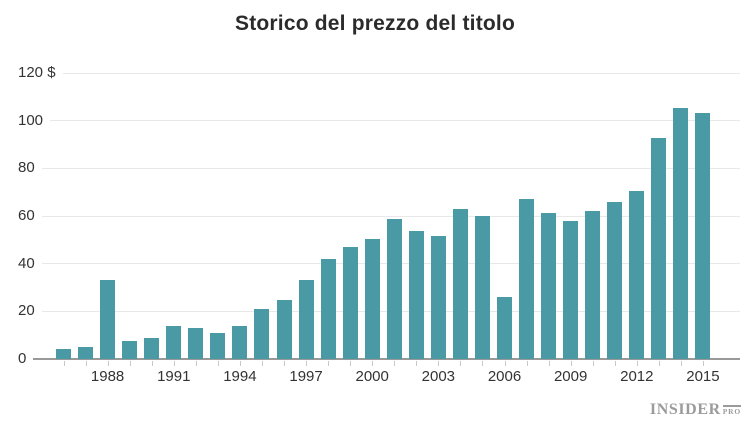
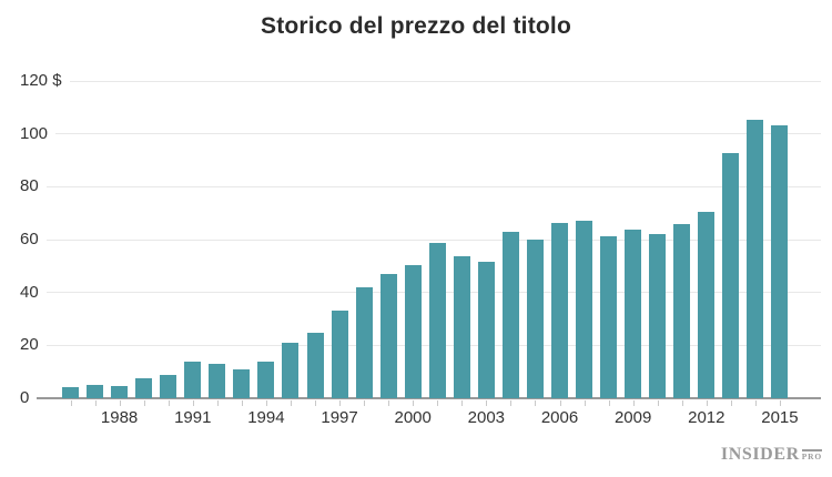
1988: 33 -> 5
2006: 26 -> 66
2009: 58 -> 64
